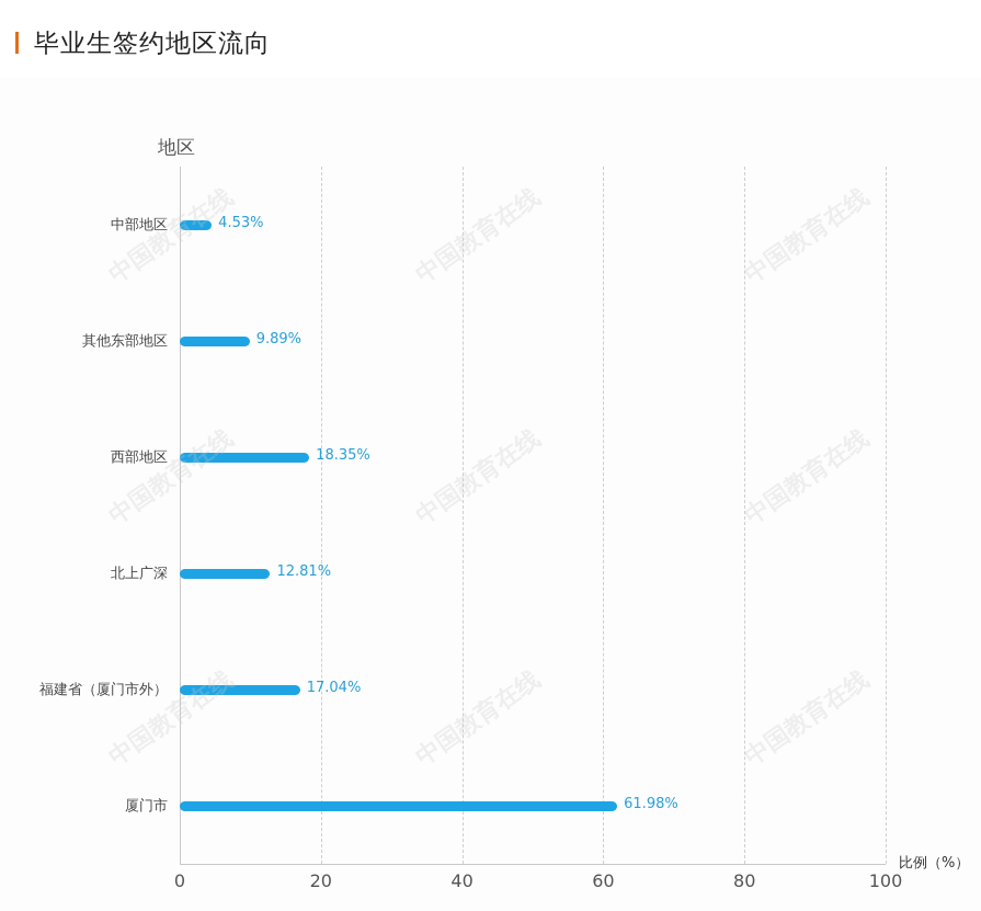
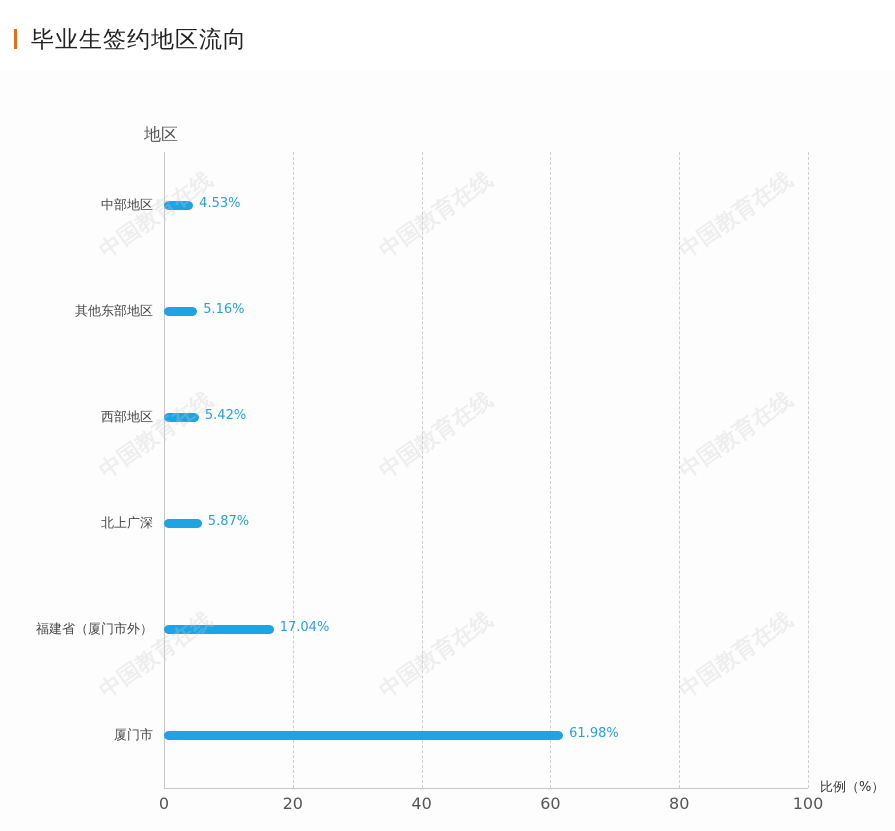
其他东部地区: 9.89% -> 5.16%
西部地区: 18.35% -> 5.42%
北上广深: 12.81% -> 5.87%
